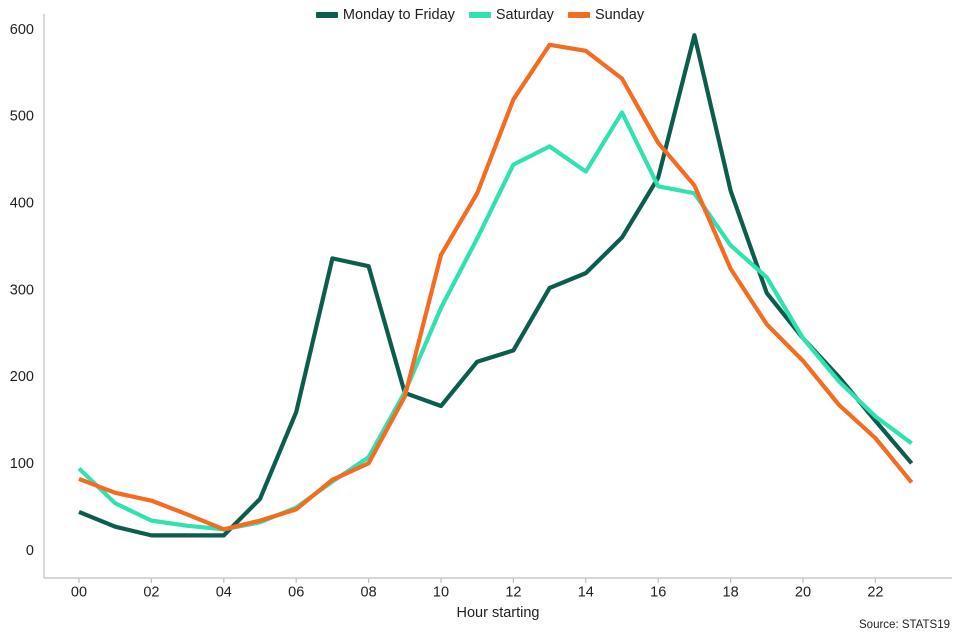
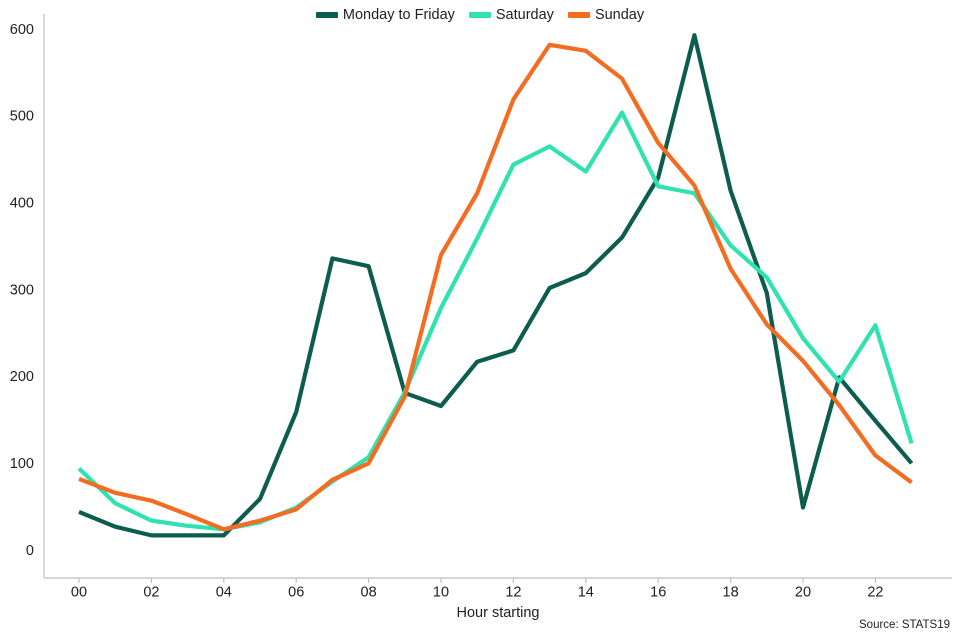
Monday to Friday/20: 240 -> 50
Saturday/22: 160 -> 260
Sunday/22: 130 -> 110
